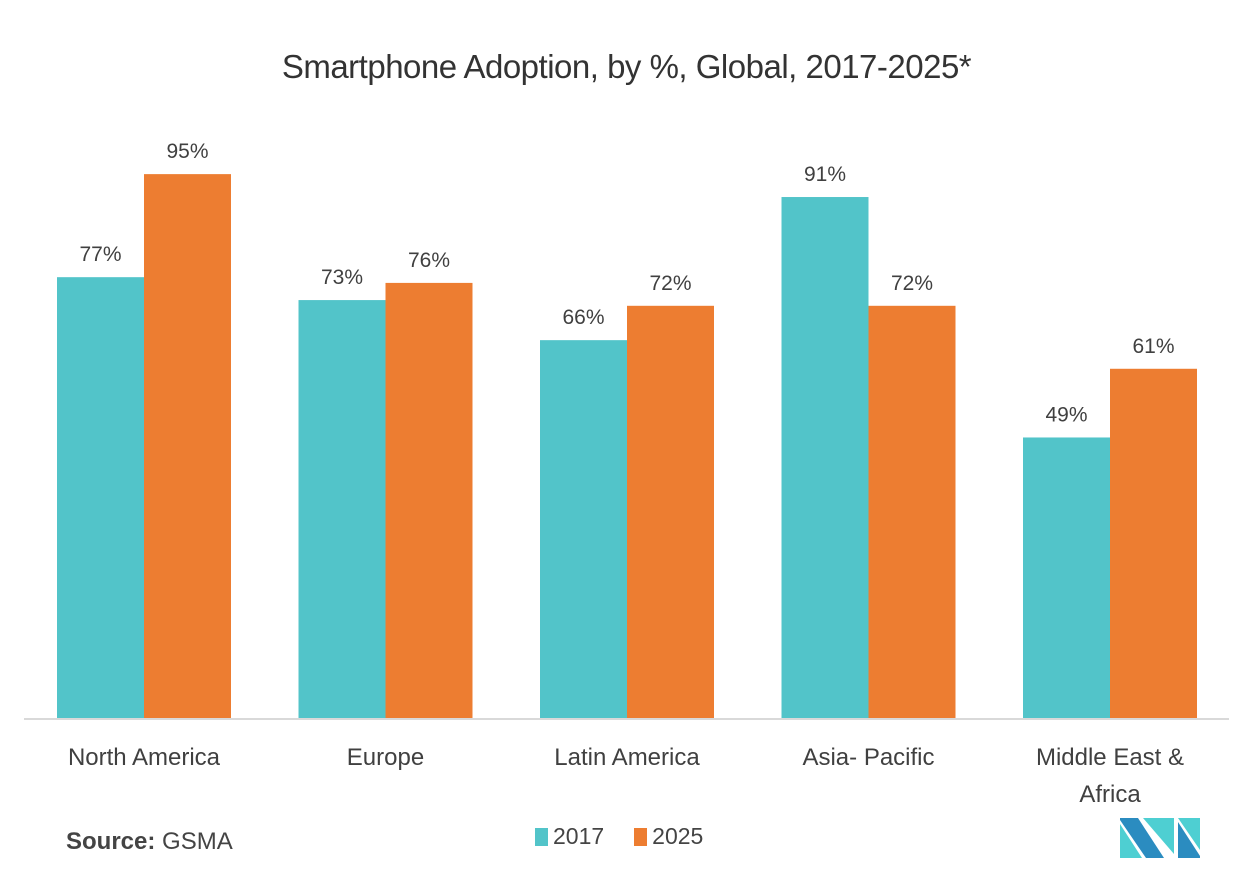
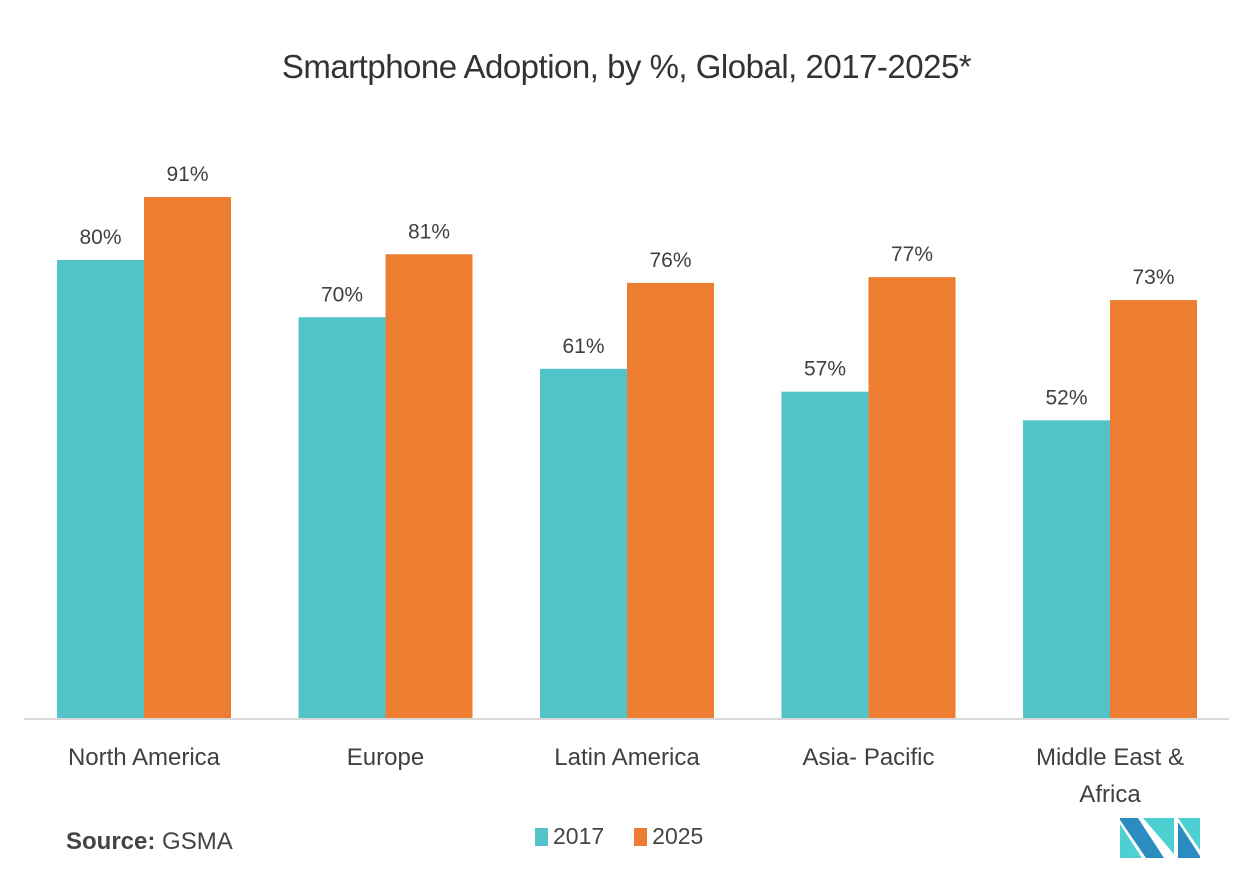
2017/North America: 77% -> 80%
2025/North America: 95% -> 91%
2017/Europe: 73% -> 70%
2025/Europe: 76% -> 81%
2017/Latin America: 66% -> 61%
2025/Latin America: 72% -> 76%
2017/Asia- Pacific: 91% -> 57%
2025/Asia- Pacific: 72% -> 77%
2017/Middle East & Africa: 49% -> 52%
2025/Middle East & Africa: 61% -> 73%
